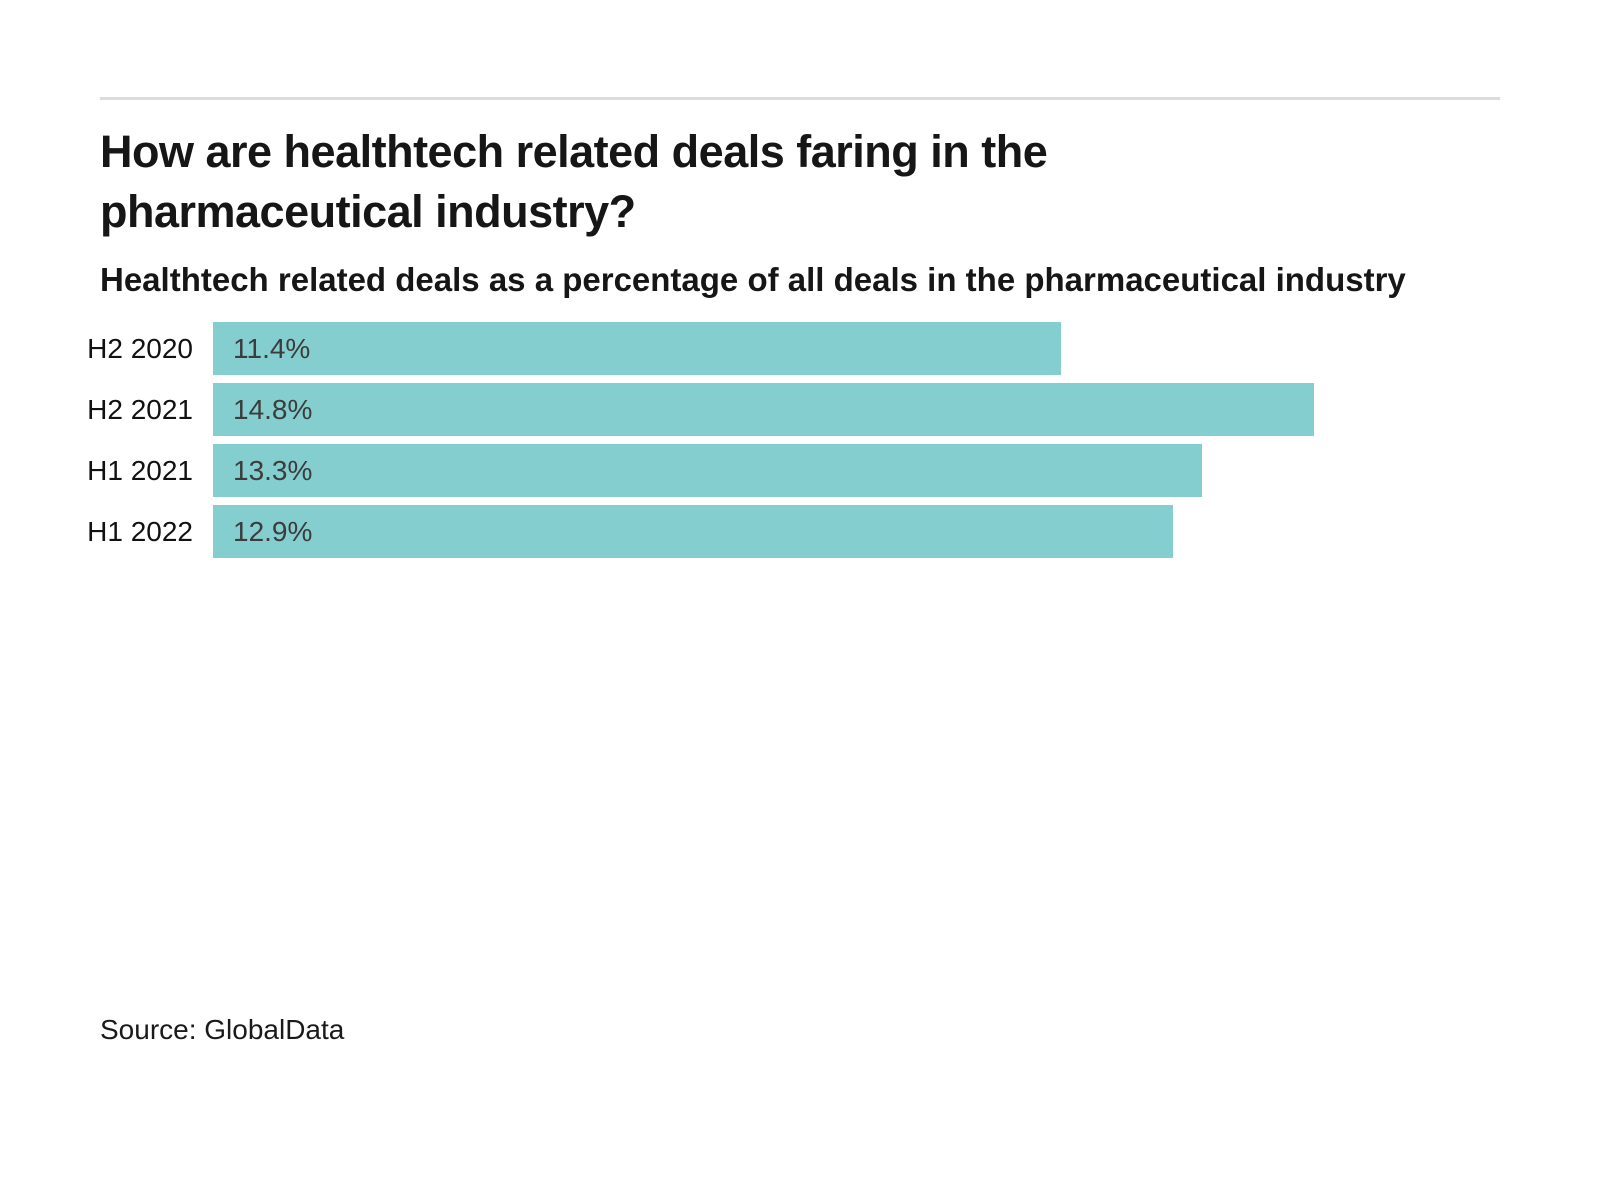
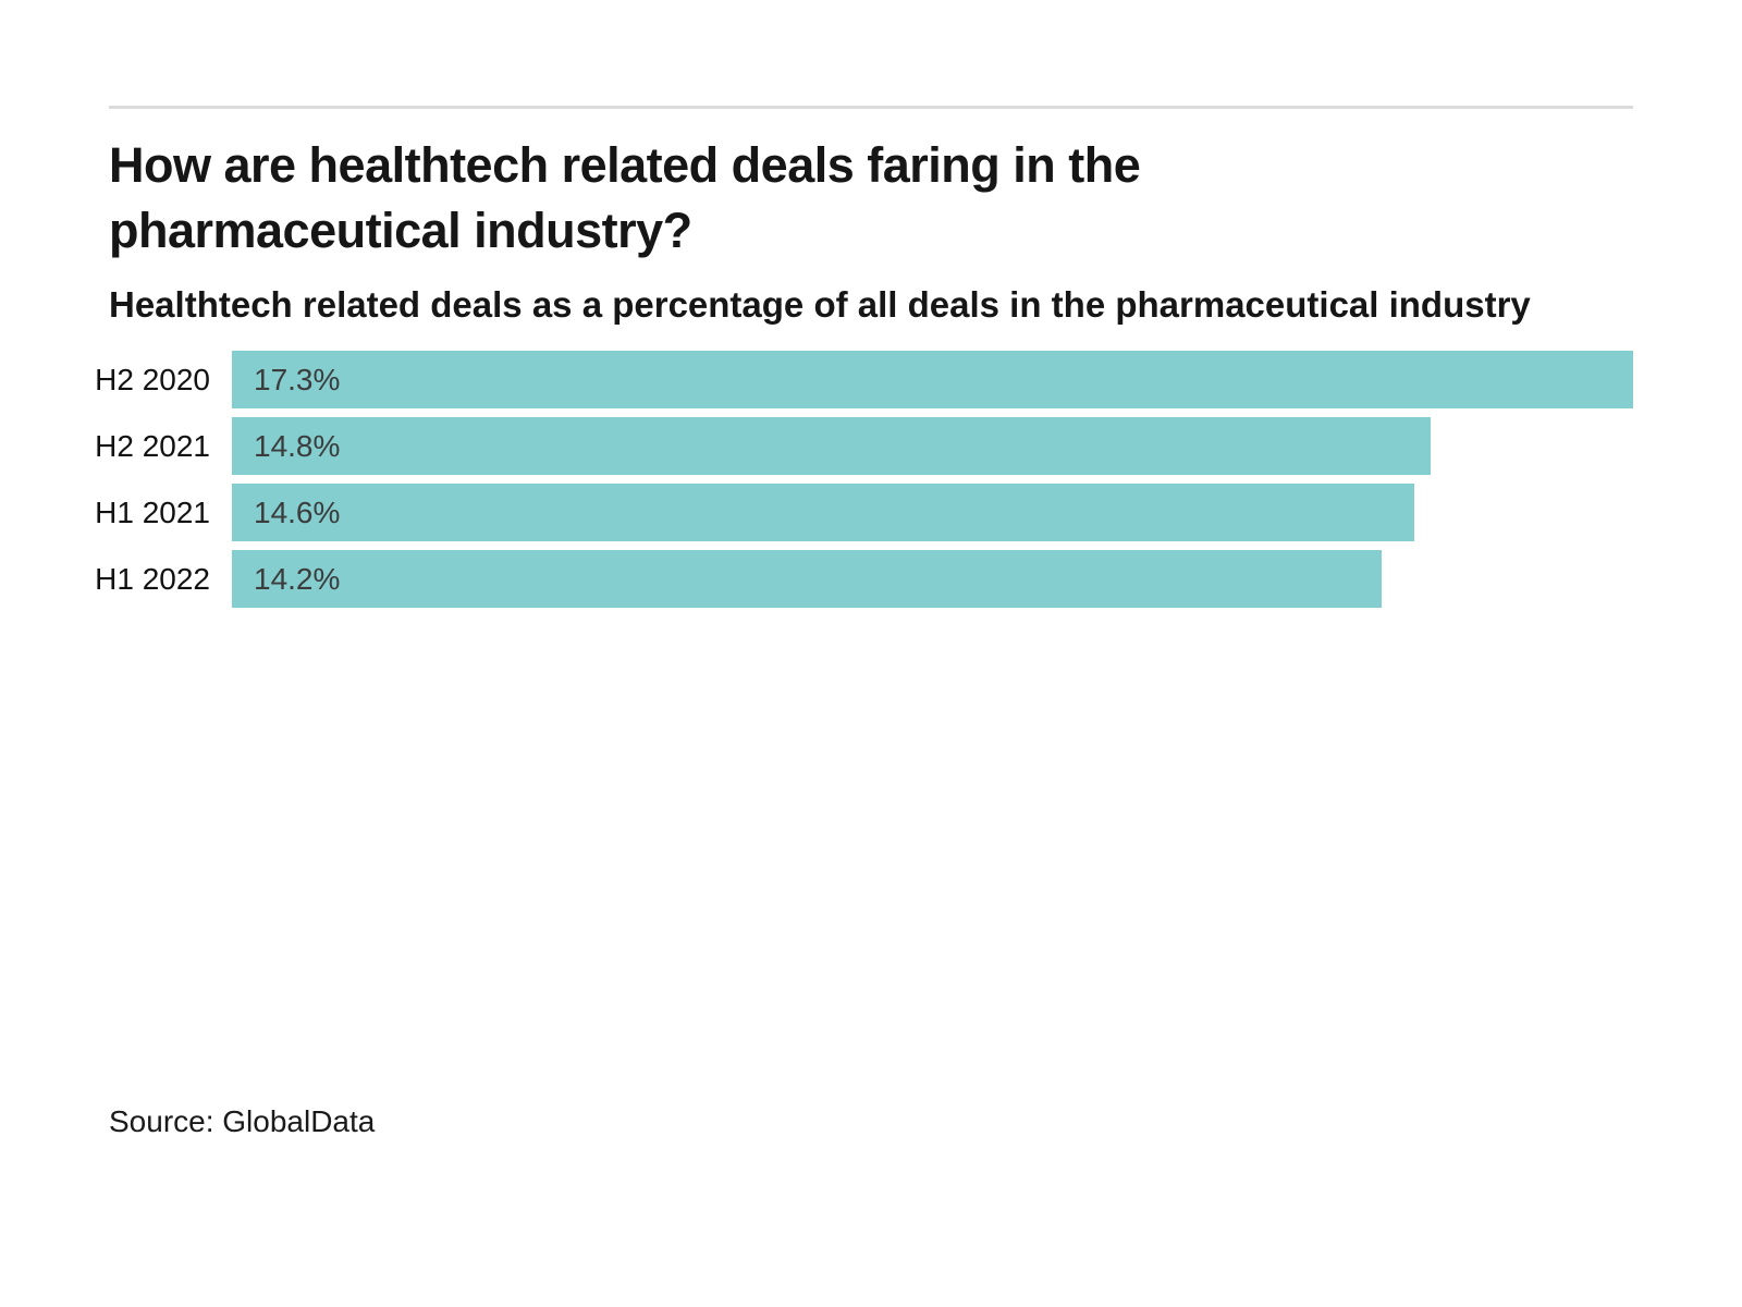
H2 2020: 11.4% -> 17.3%
H1 2021: 13.3% -> 14.6%
H1 2022: 12.9% -> 14.2%
